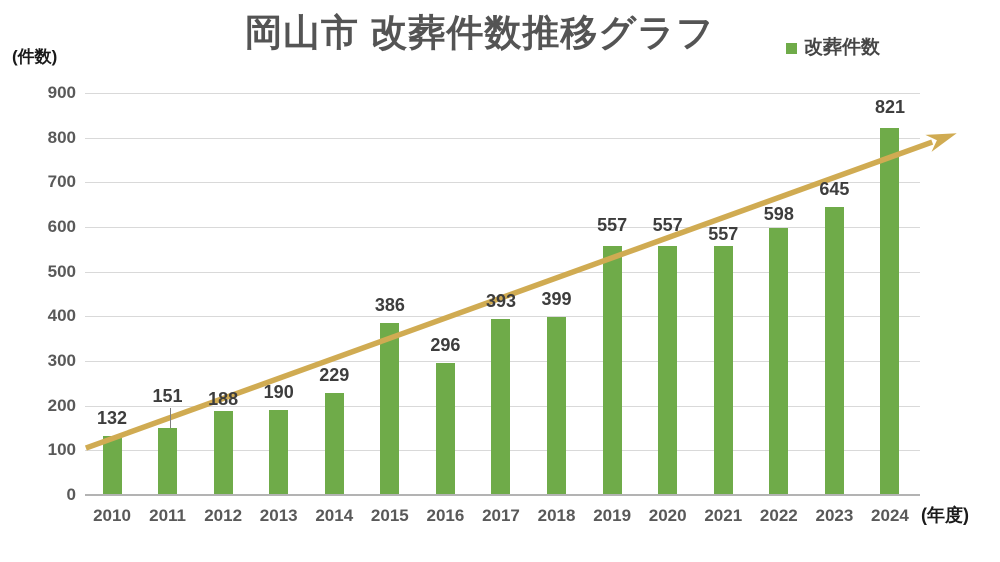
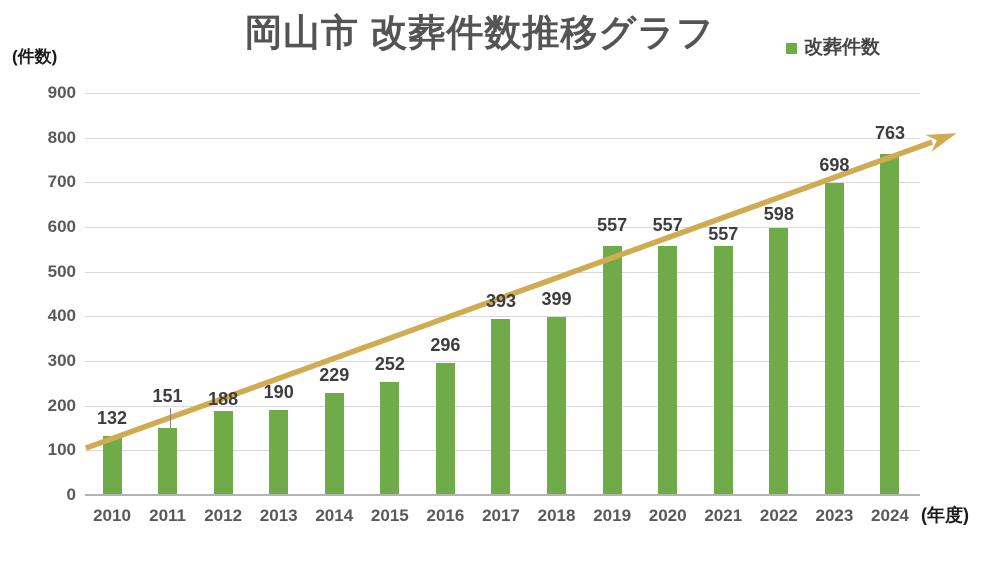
2015: 386 -> 252
2023: 645 -> 698
2024: 821 -> 763
